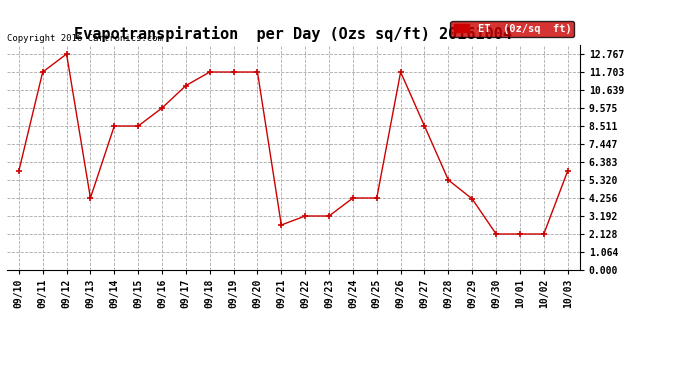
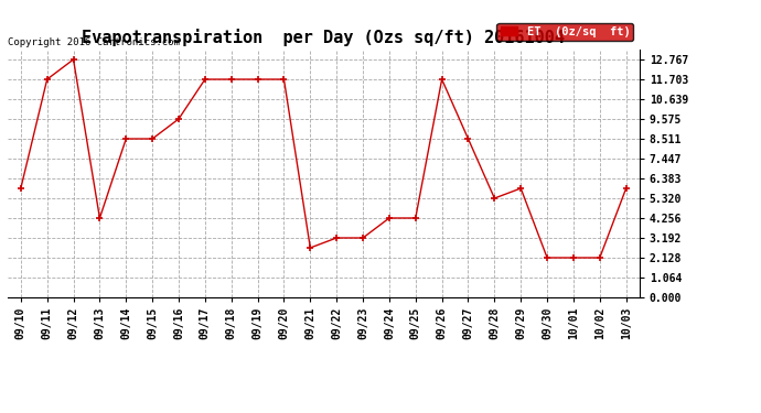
09/17: 10.9 -> 11.7
09/29: 4.2 -> 5.9
